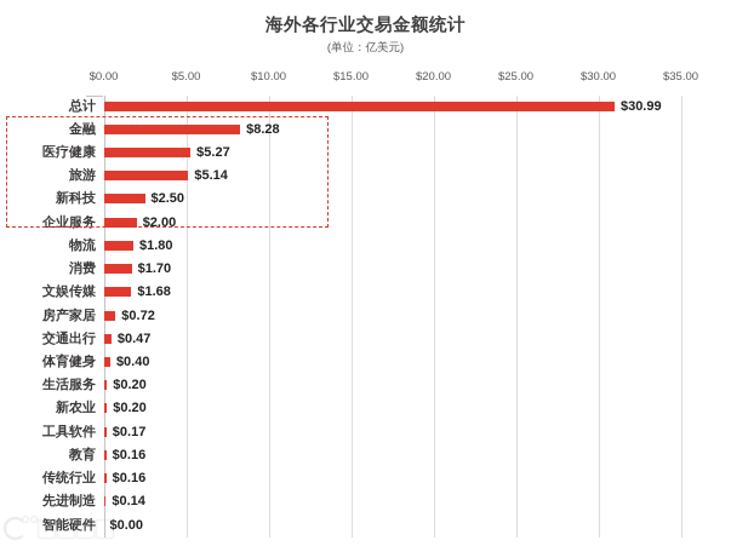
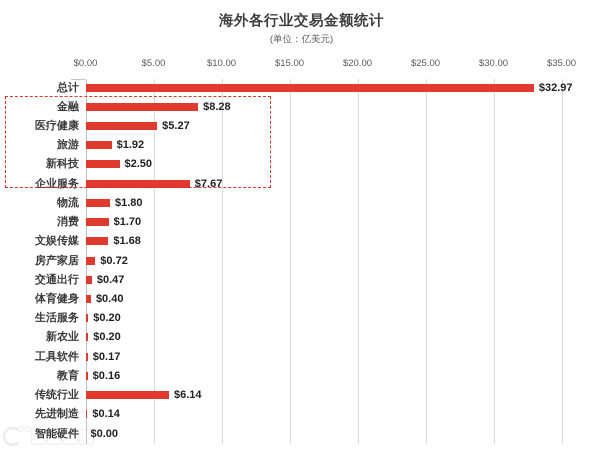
总计: $30.99 -> $32.97
旅游: $5.14 -> $1.92
企业服务: $2.00 -> $7.67
传统行业: $0.16 -> $6.14
